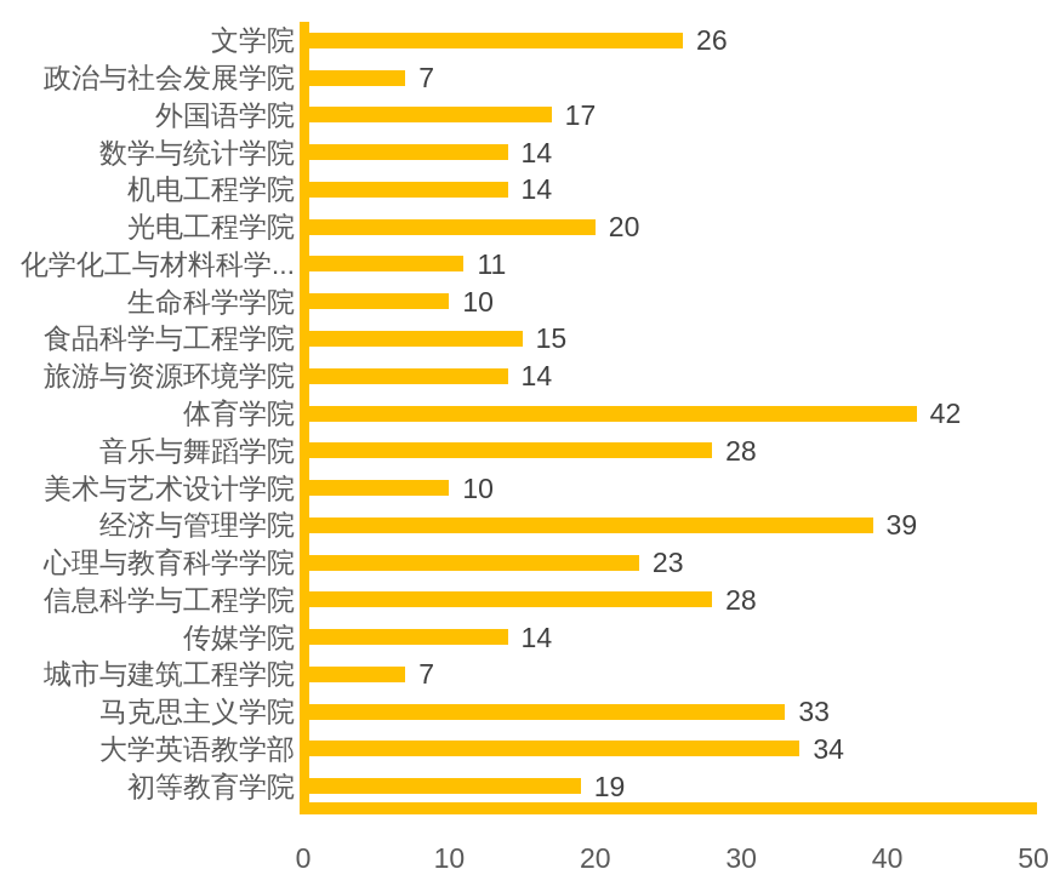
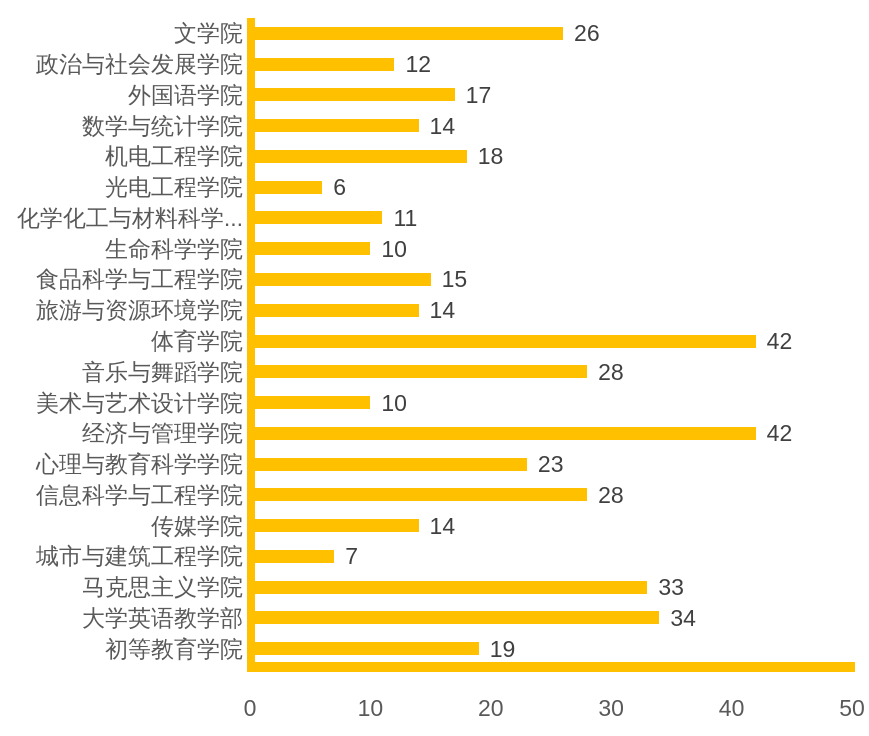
政治与社会发展学院: 7 -> 12
机电工程学院: 14 -> 18
光电工程学院: 20 -> 6
经济与管理学院: 39 -> 42
